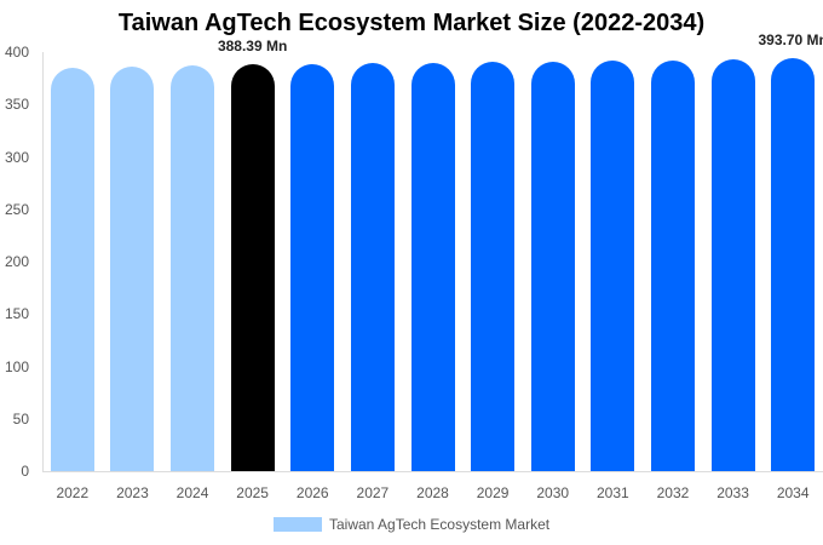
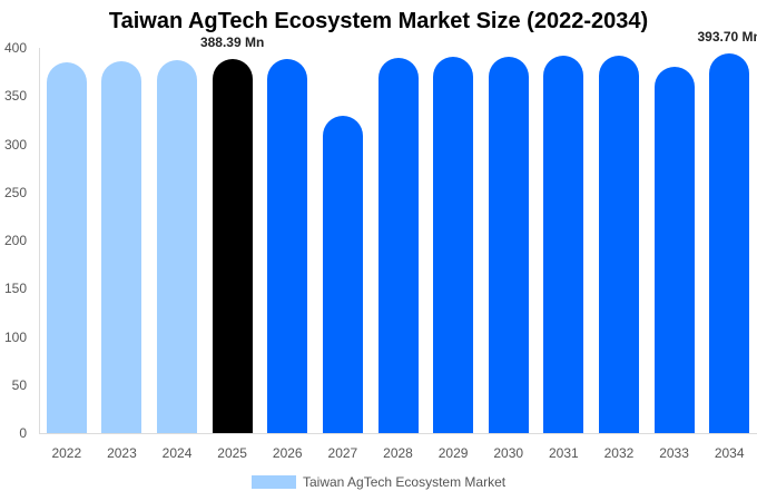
2027: 390 -> 330
2033: 390 -> 380
